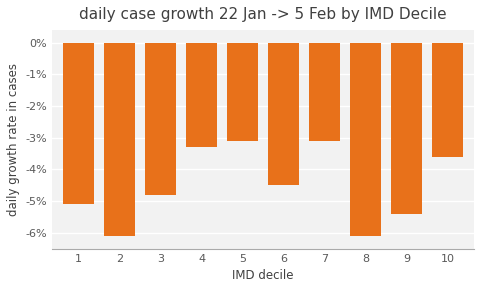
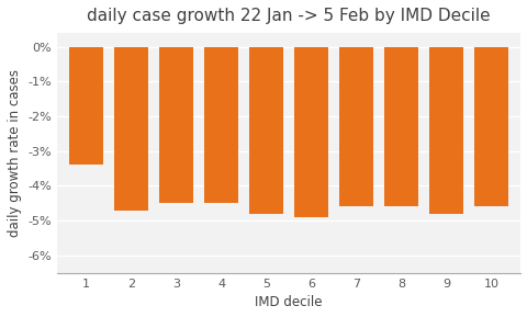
1: -5.1% -> -3.4%
2: -6.1% -> -4.7%
3: -4.8% -> -4.5%
4: -3.3% -> -4.5%
5: -3.1% -> -4.8%
6: -4.5% -> -4.9%
7: -3.1% -> -4.6%
8: -6.1% -> -4.6%
9: -5.4% -> -4.8%
10: -3.6% -> -4.6%
